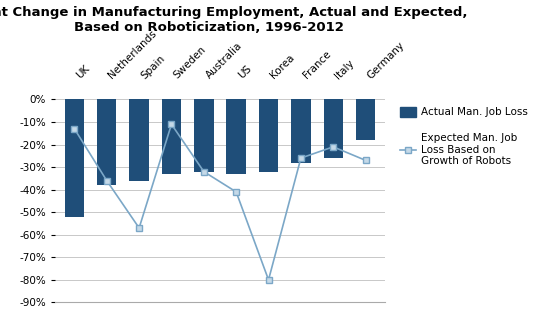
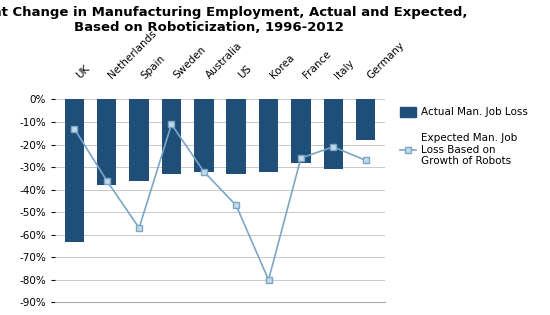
Actual Man. Job Loss/UK: -52% -> -63%
Expected Man. Job Loss Based on Growth of Robots/US: -41% -> -47%
Actual Man. Job Loss/Italy: -26% -> -31%
